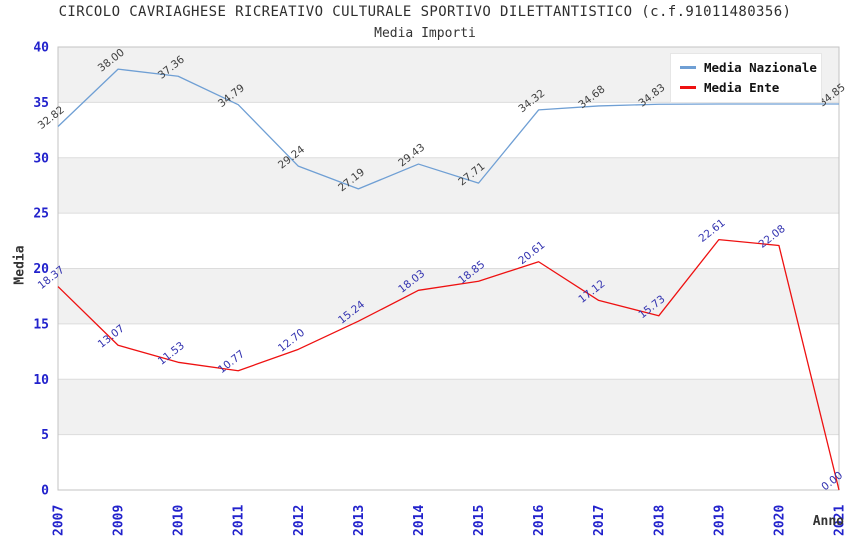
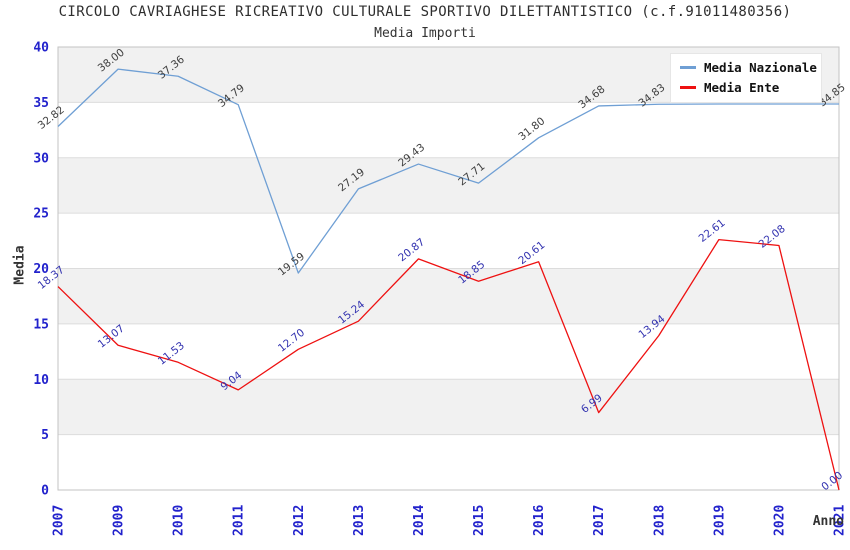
Media Ente/2011: 10.77 -> 9.04
Media Nazionale/2012: 29.24 -> 19.59
Media Ente/2014: 18.03 -> 20.87
Media Nazionale/2016: 34.32 -> 31.80
Media Ente/2017: 17.12 -> 6.99
Media Ente/2018: 15.73 -> 13.94
